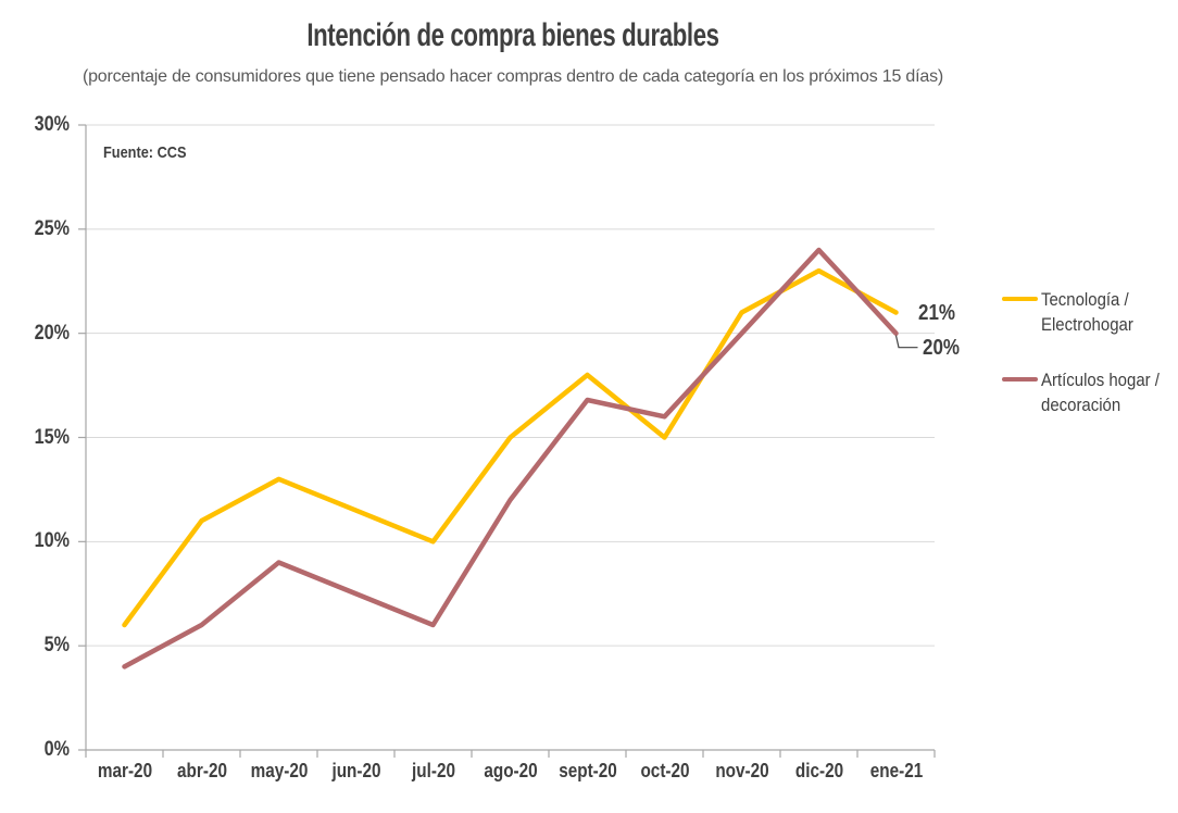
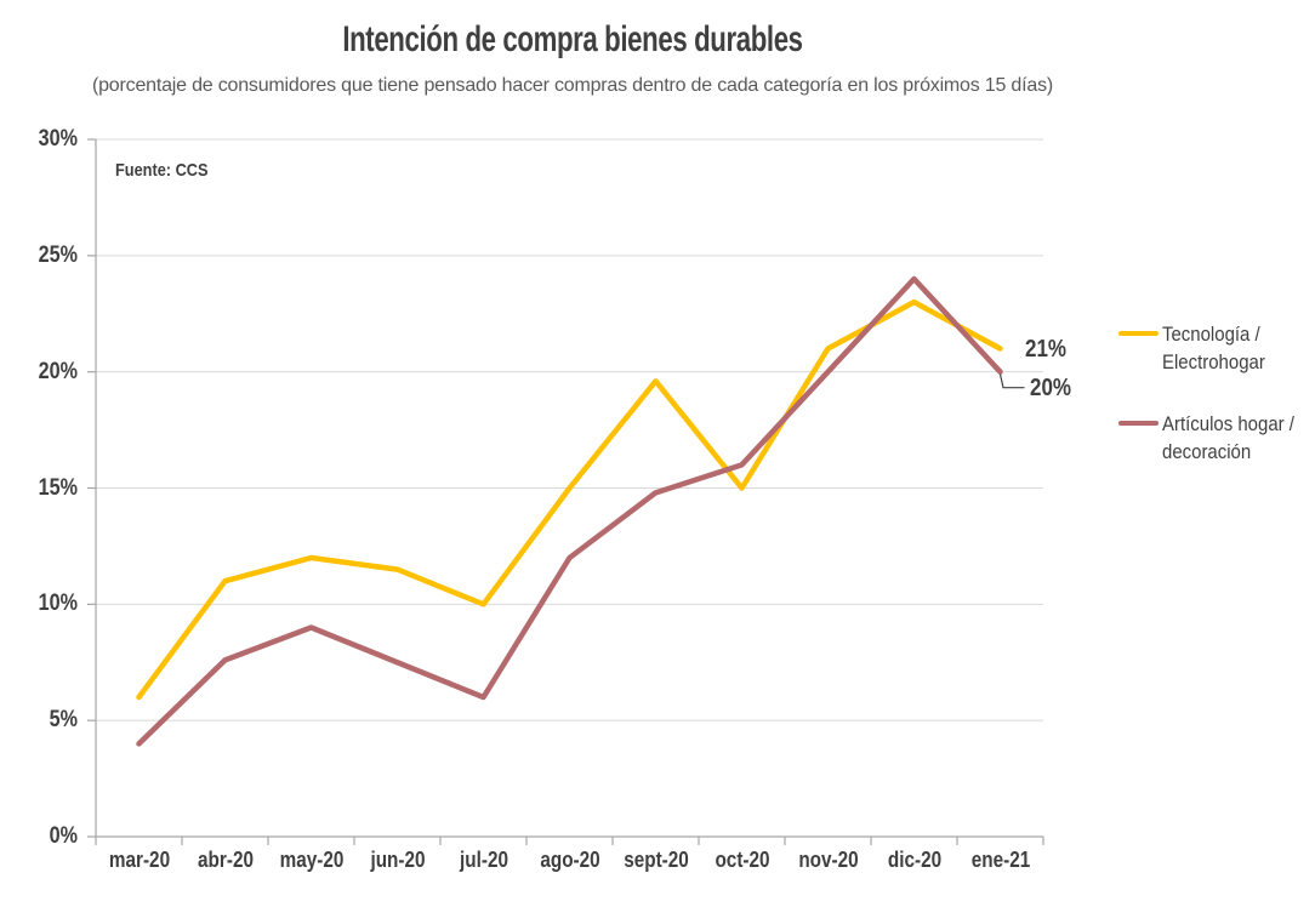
Artículos hogar / decoración/abr-20: 6.0% -> 7.6%
Tecnología / Electrohogar/may-20: 13.0% -> 12.0%
Tecnología / Electrohogar/sept-20: 18.0% -> 19.6%
Artículos hogar / decoración/sept-20: 16.8% -> 14.8%
